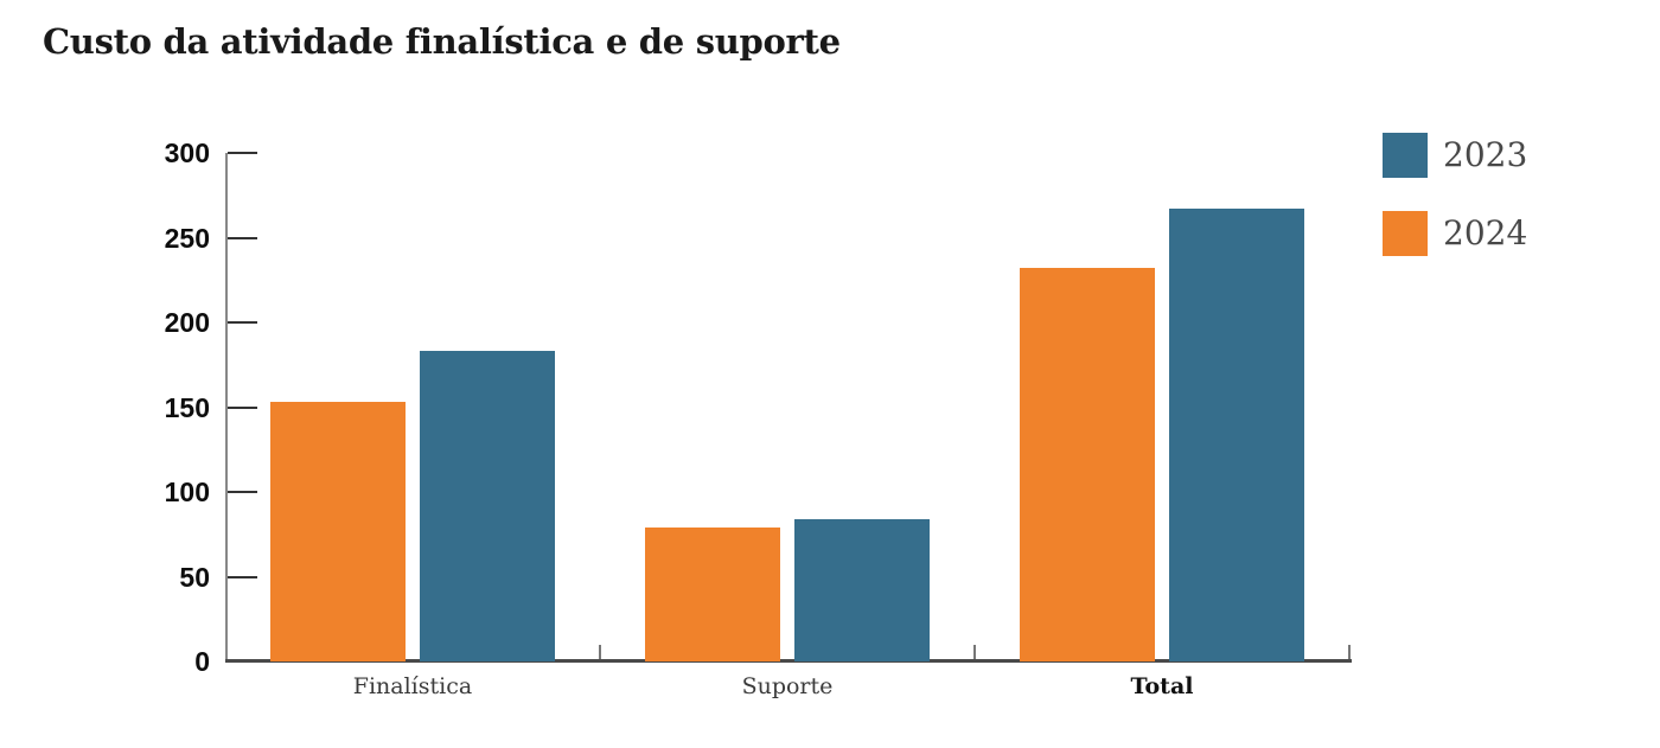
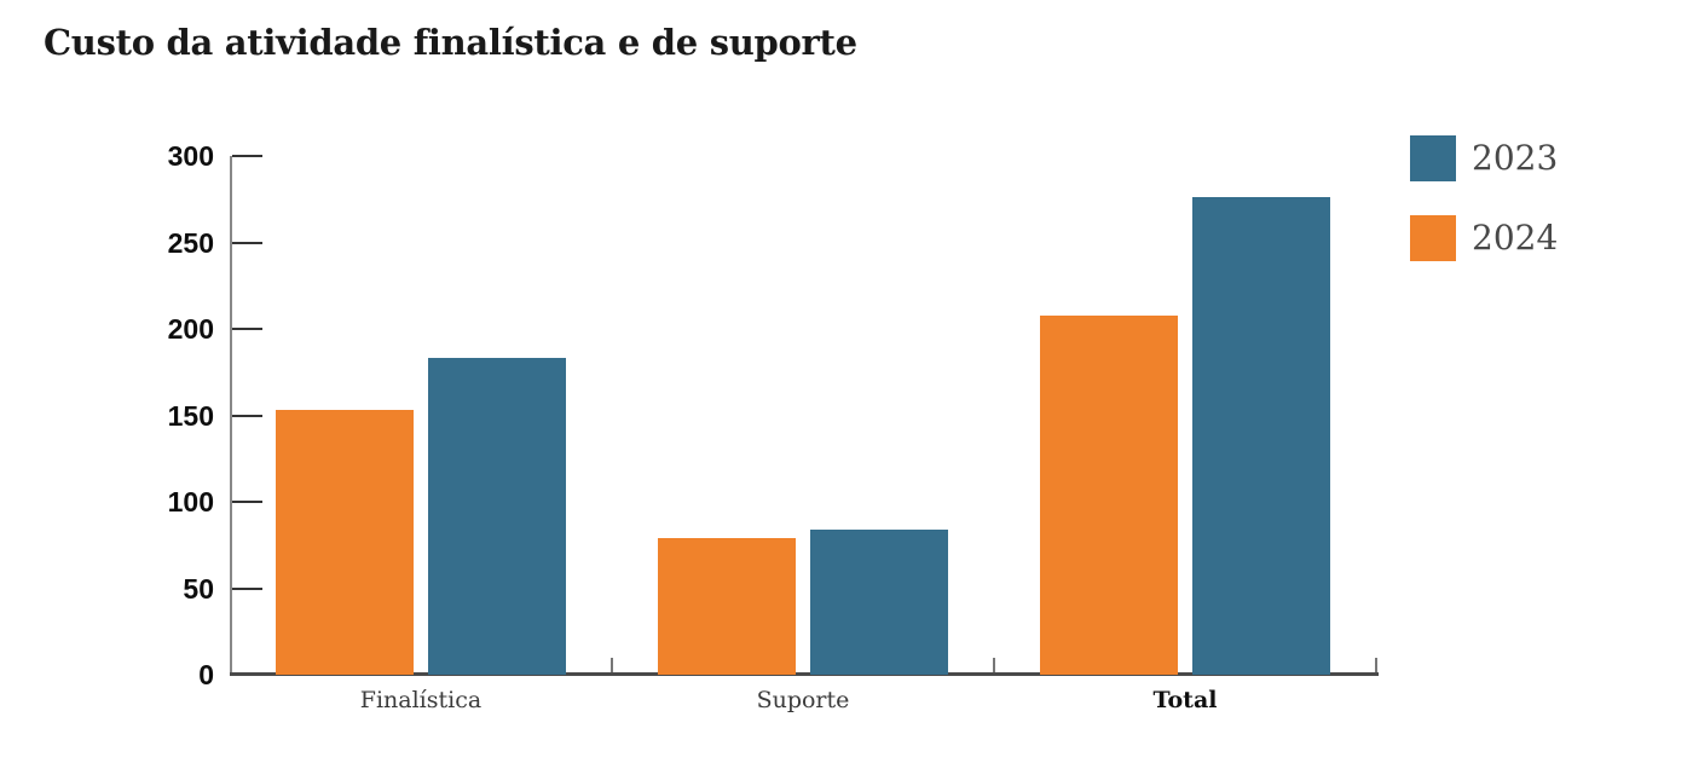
2024/Total: 232 -> 208
2023/Total: 267 -> 276
